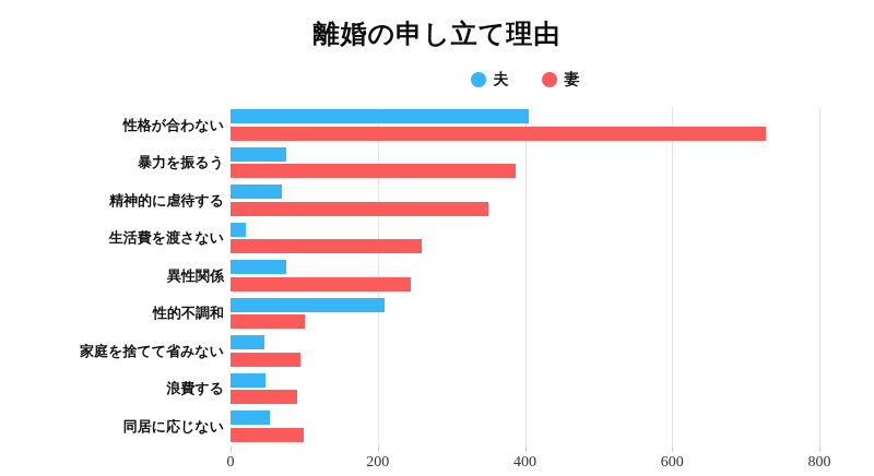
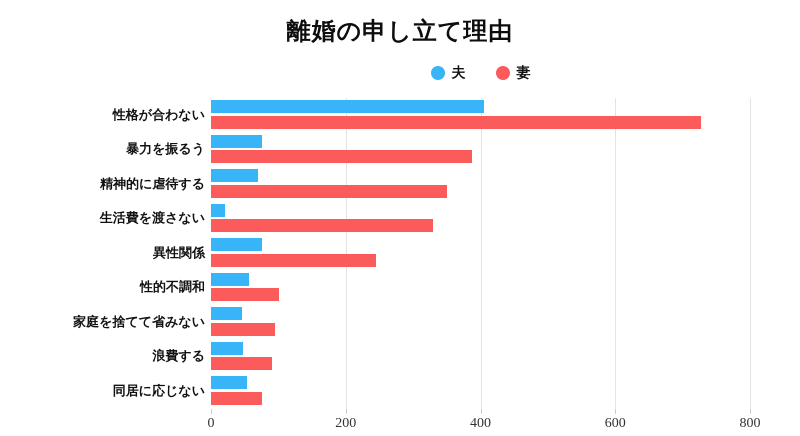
妻/生活費を渡さない: 260 -> 330
夫/性的不調和: 210 -> 60
妻/同居に応じない: 100 -> 80
